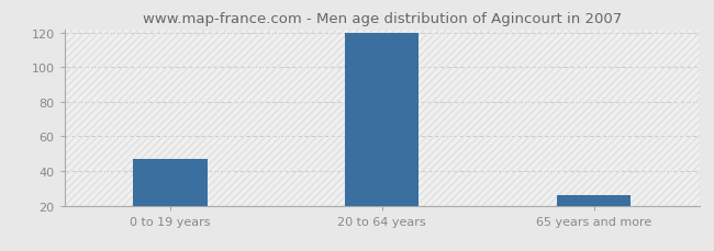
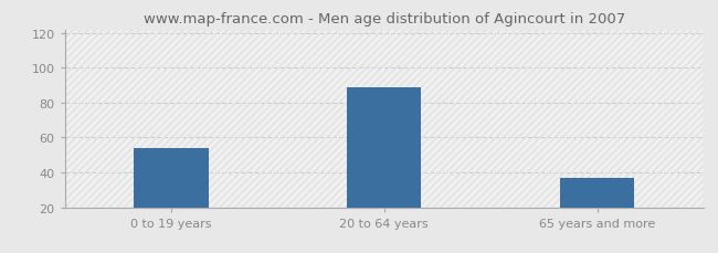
0 to 19 years: 47 -> 54
20 to 64 years: 120 -> 89
65 years and more: 26 -> 37
